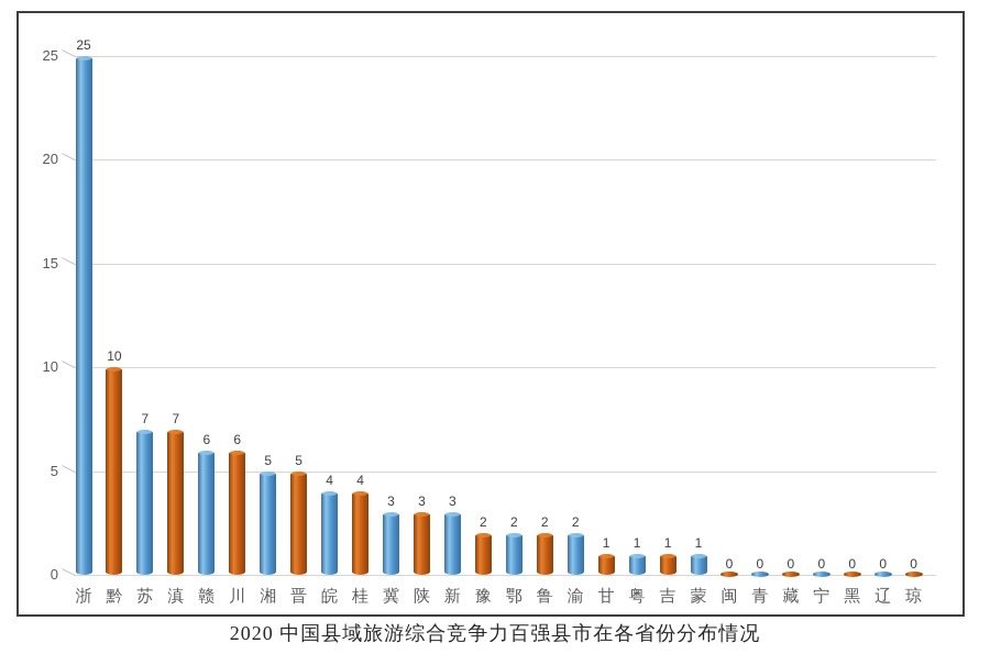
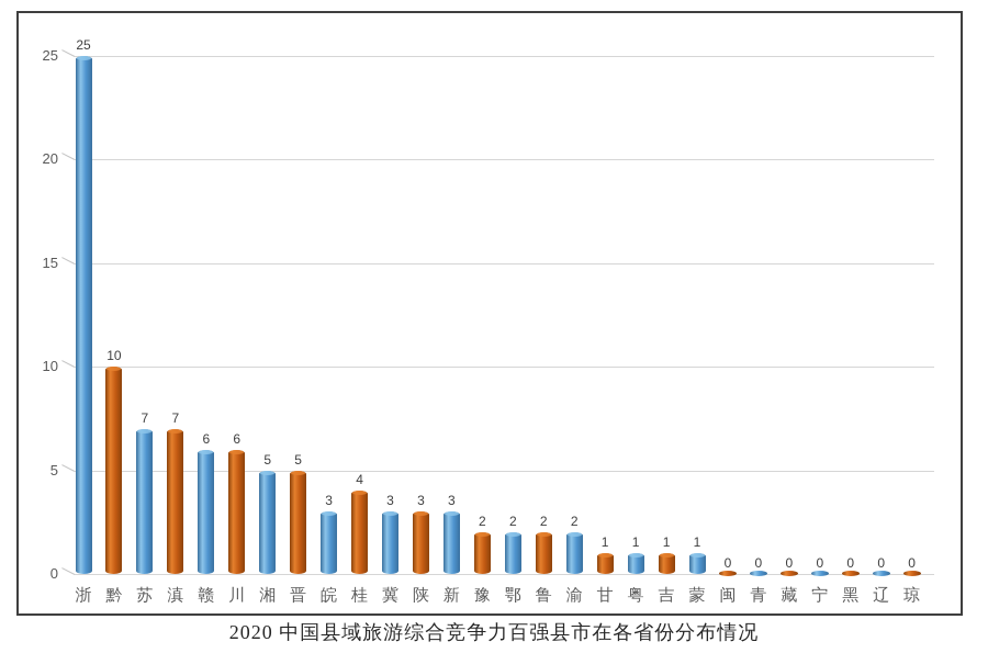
皖: 4 -> 3
